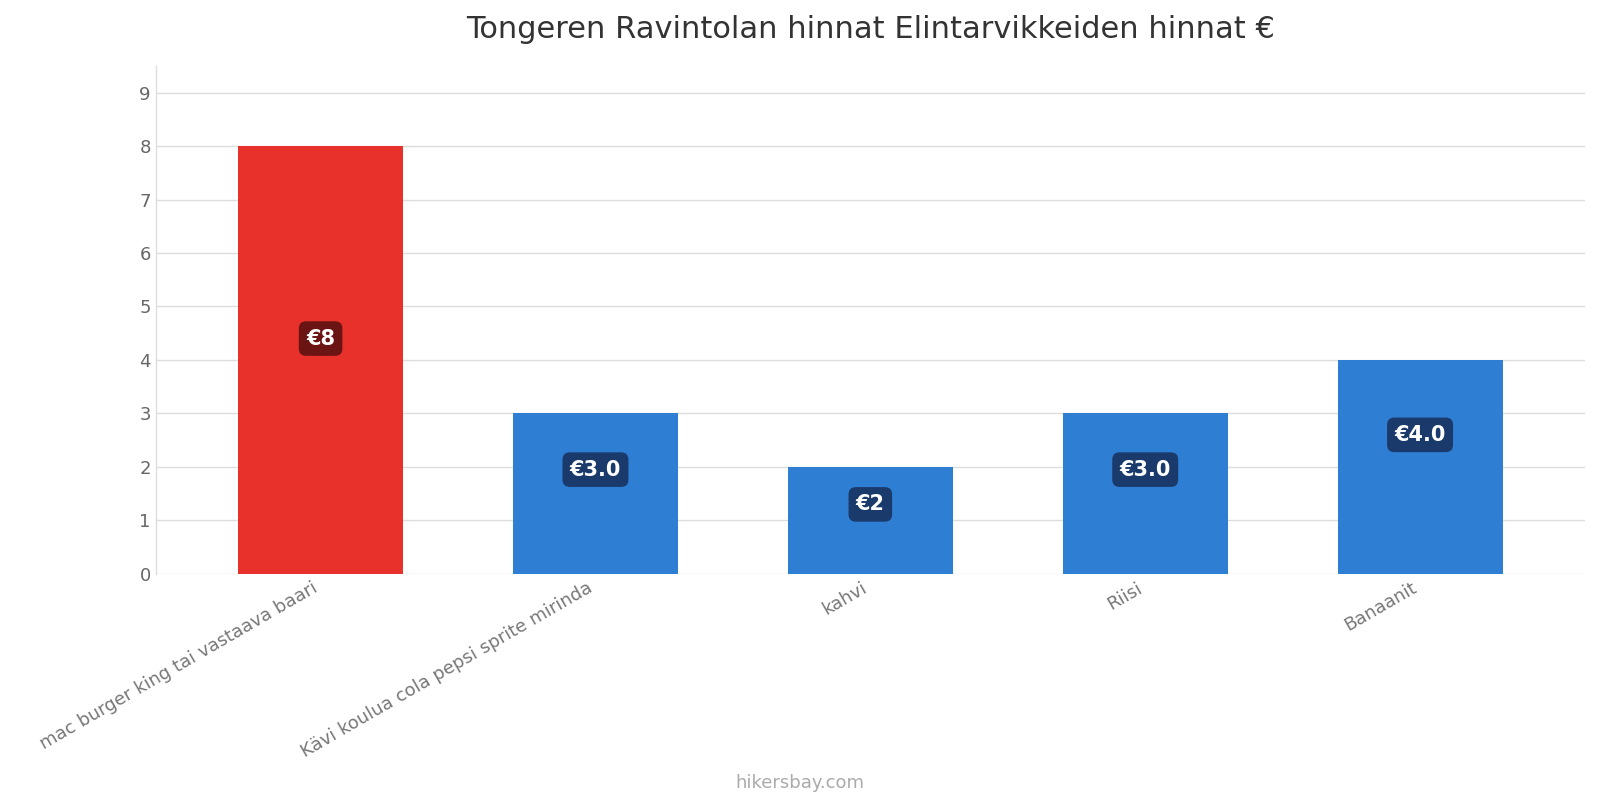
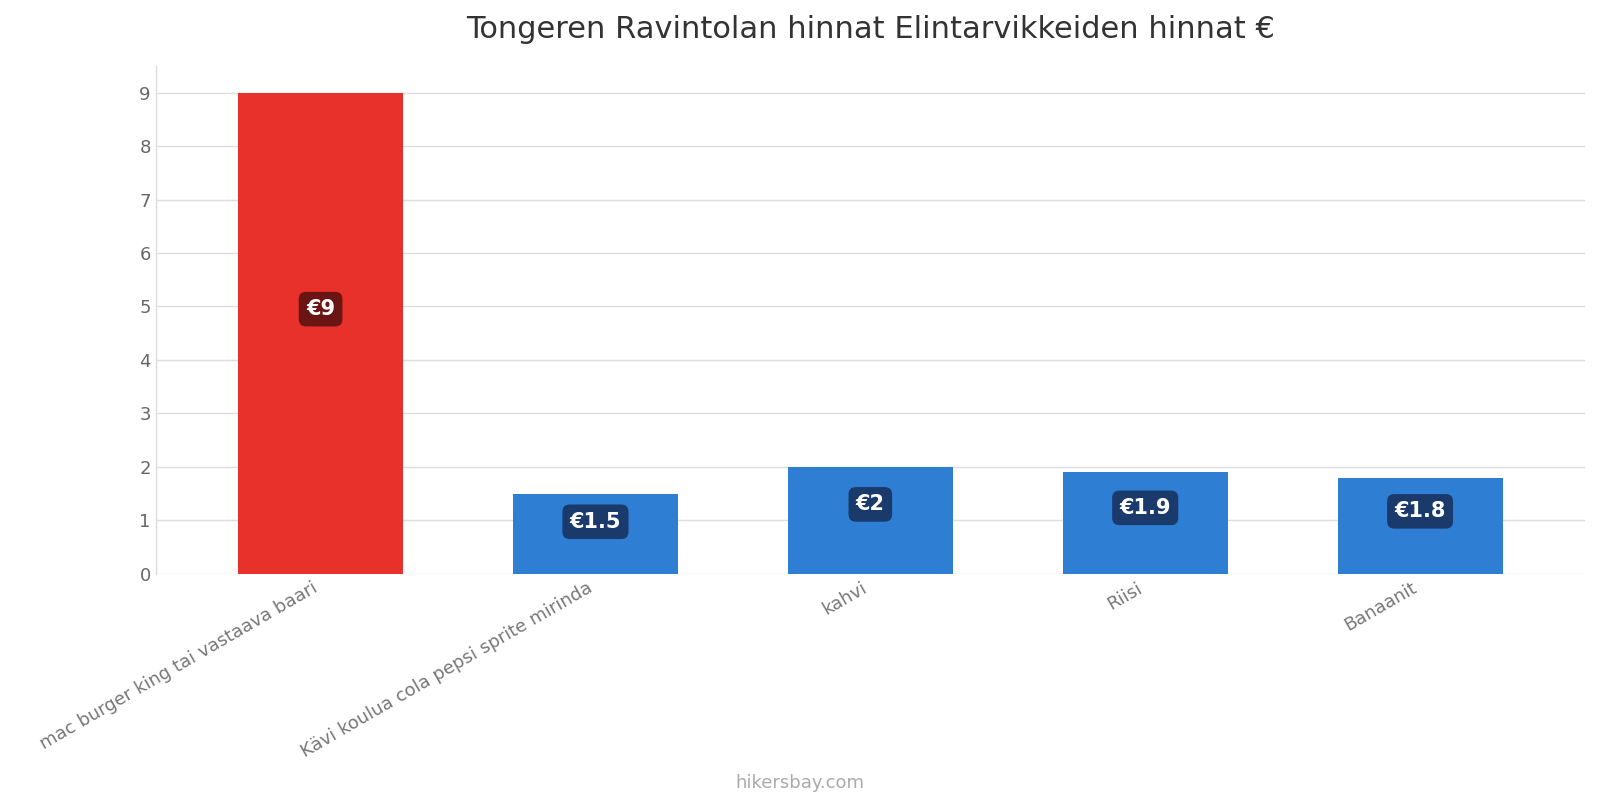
mac burger king tai vastaava baari: €8 -> €9
Kävi koulua cola pepsi sprite mirinda: €3.0 -> €1.5
Riisi: €3.0 -> €1.9
Banaanit: €4.0 -> €1.8
